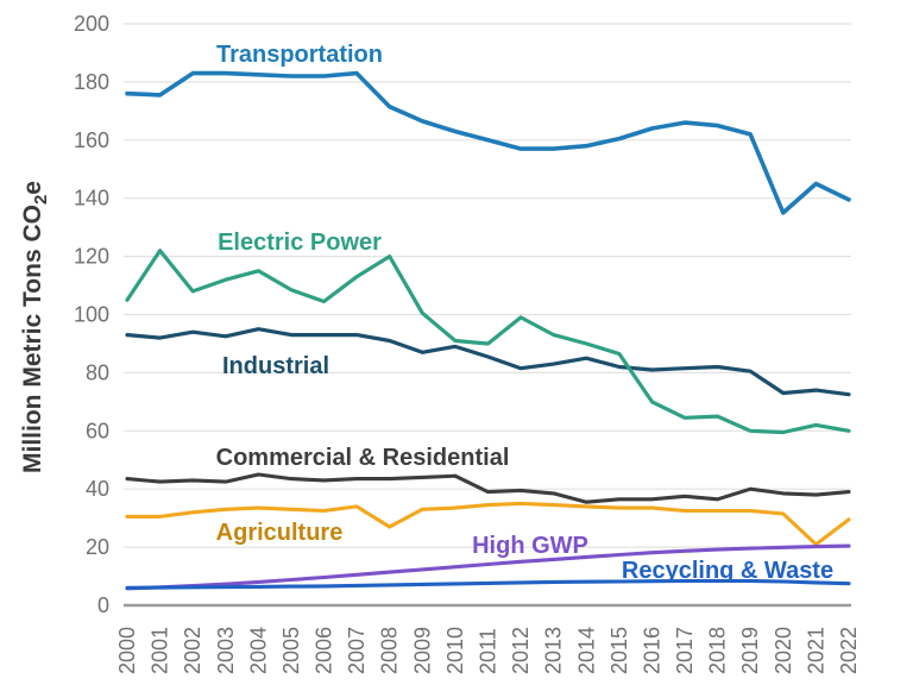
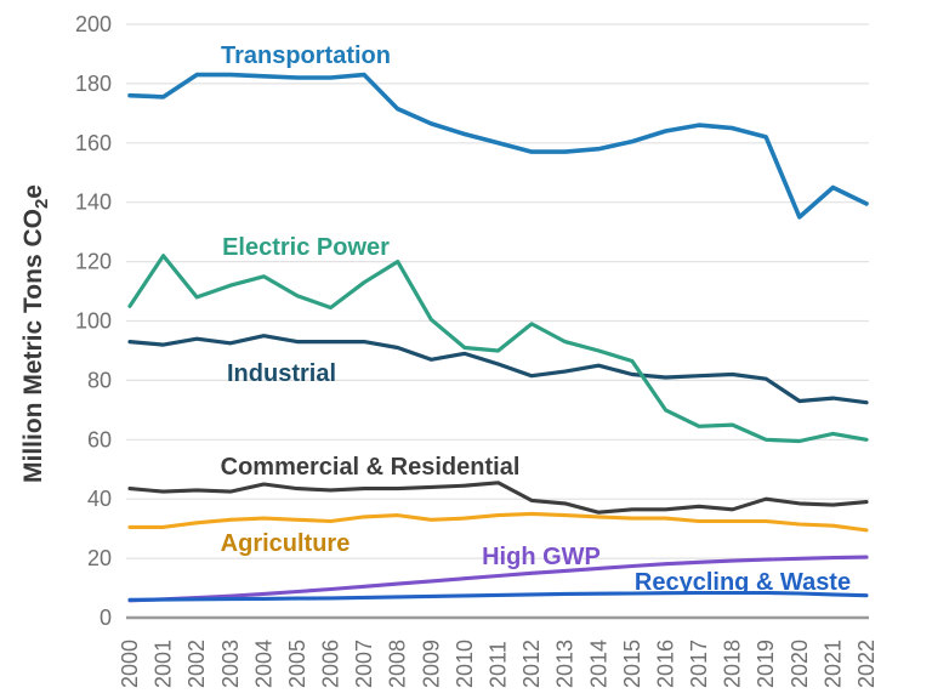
Agriculture/2008: 27 -> 34
Commercial & Residential/2011: 39 -> 46
Agriculture/2021: 21 -> 31
